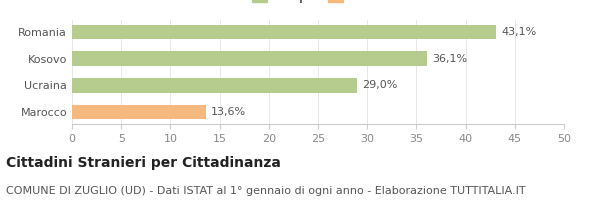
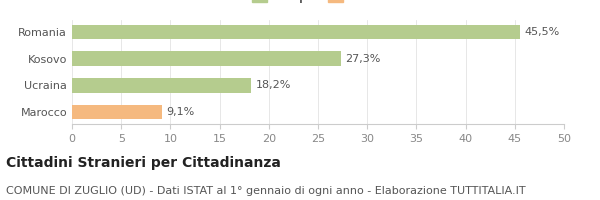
Romania: 43,1% -> 45,5%
Kosovo: 36,1% -> 27,3%
Ucraina: 29,0% -> 18,2%
Marocco: 13,6% -> 9,1%
